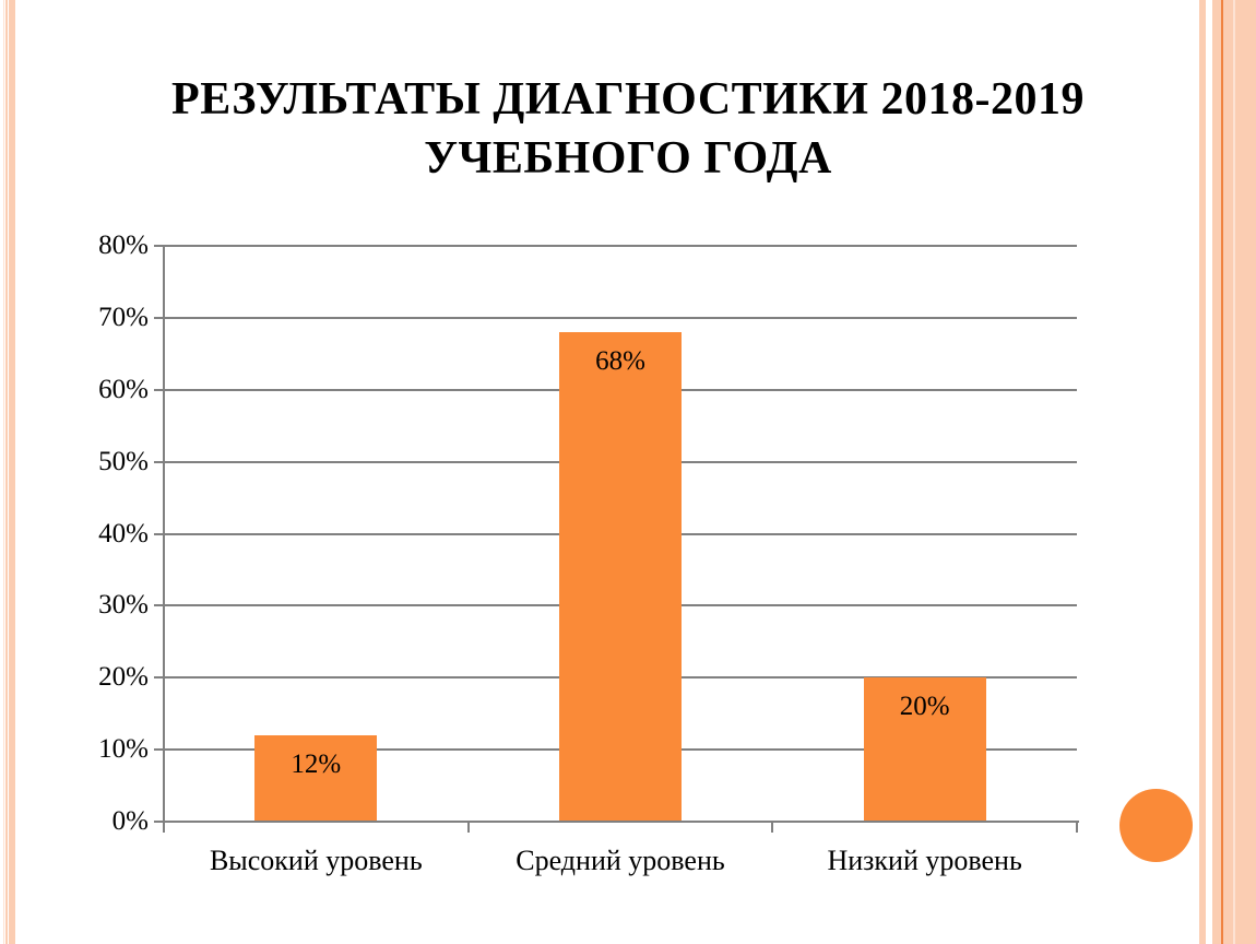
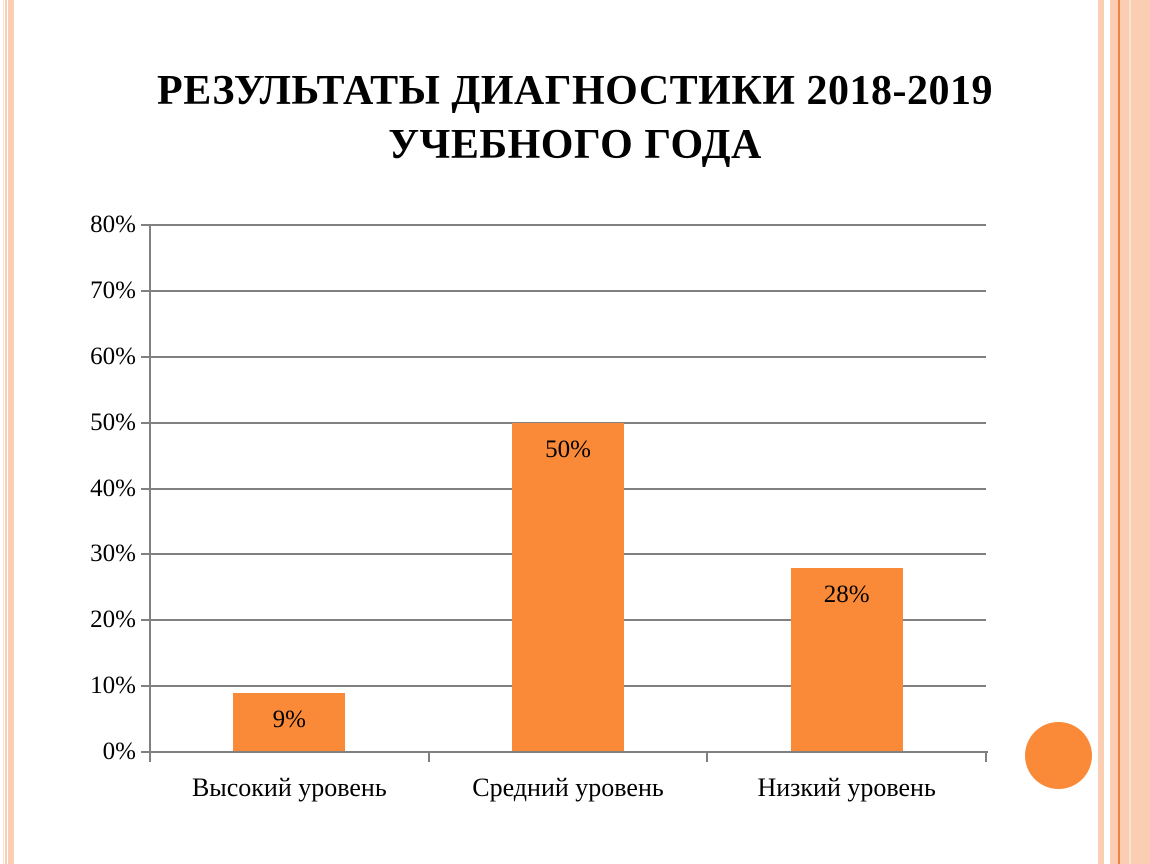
Высокий уровень: 12% -> 9%
Средний уровень: 68% -> 50%
Низкий уровень: 20% -> 28%
